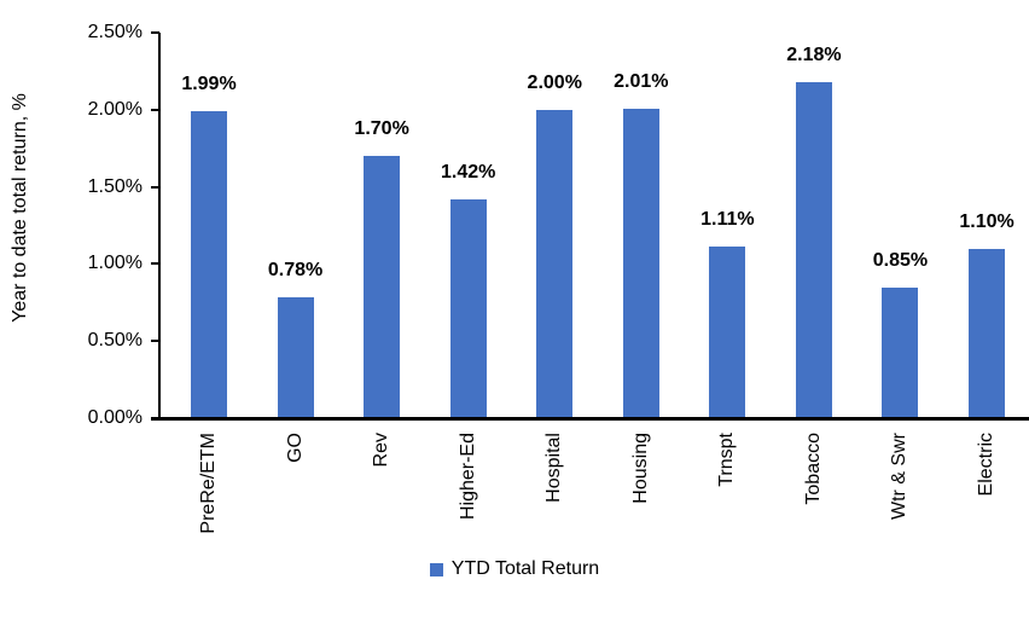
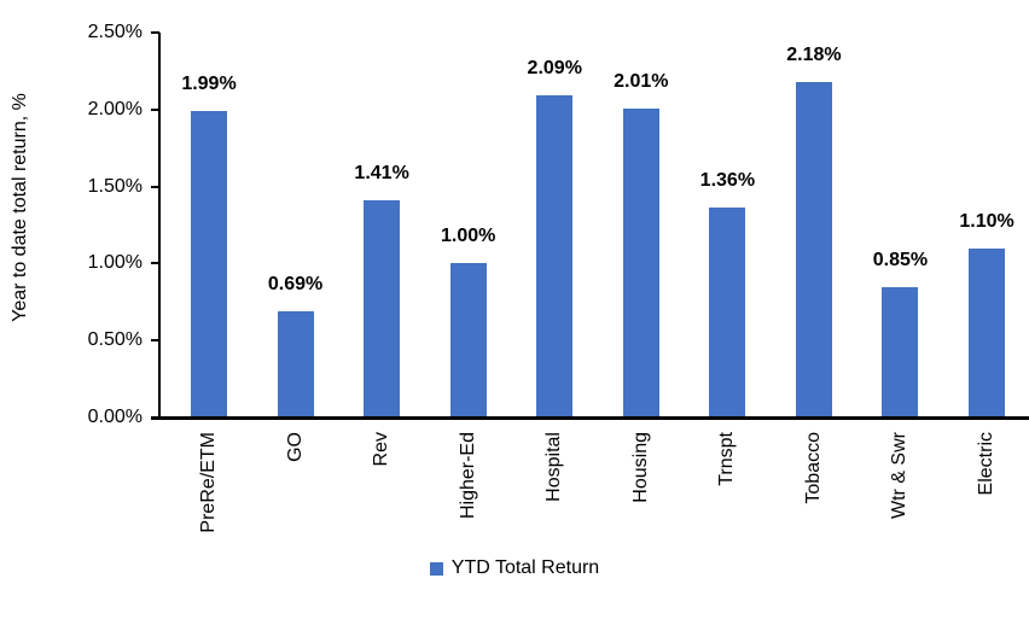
GO: 0.78% -> 0.69%
Rev: 1.70% -> 1.41%
Higher-Ed: 1.42% -> 1.00%
Hospital: 2.00% -> 2.09%
Trnspt: 1.11% -> 1.36%
